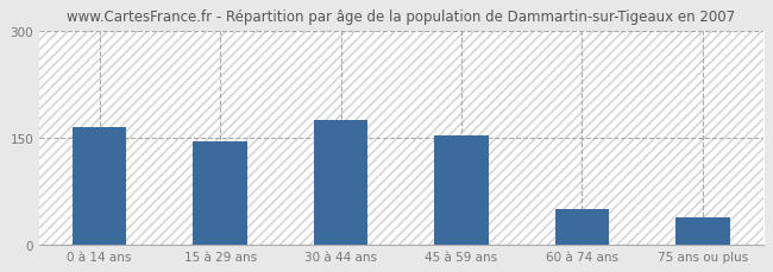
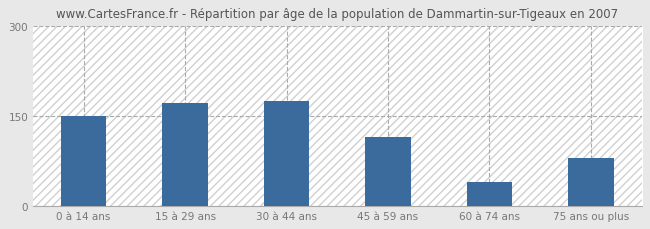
0 à 14 ans: 165 -> 150
15 à 29 ans: 144 -> 172
45 à 59 ans: 153 -> 114
60 à 74 ans: 50 -> 40
75 ans ou plus: 38 -> 80
